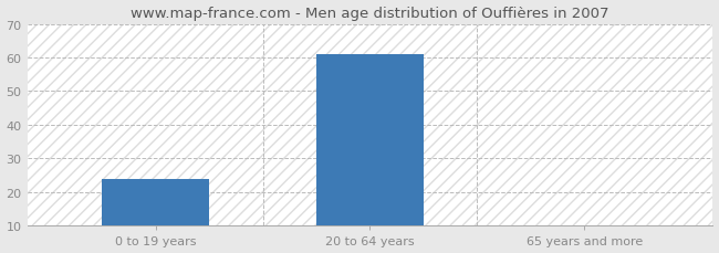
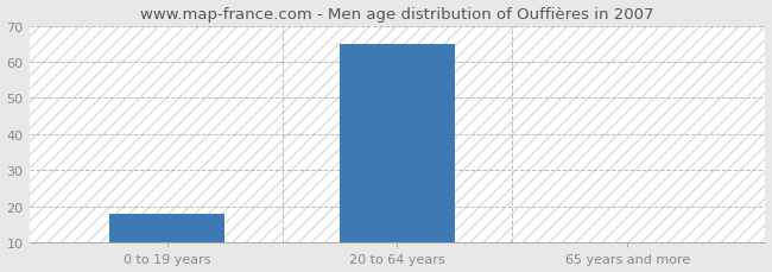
0 to 19 years: 24 -> 18
20 to 64 years: 61 -> 65
